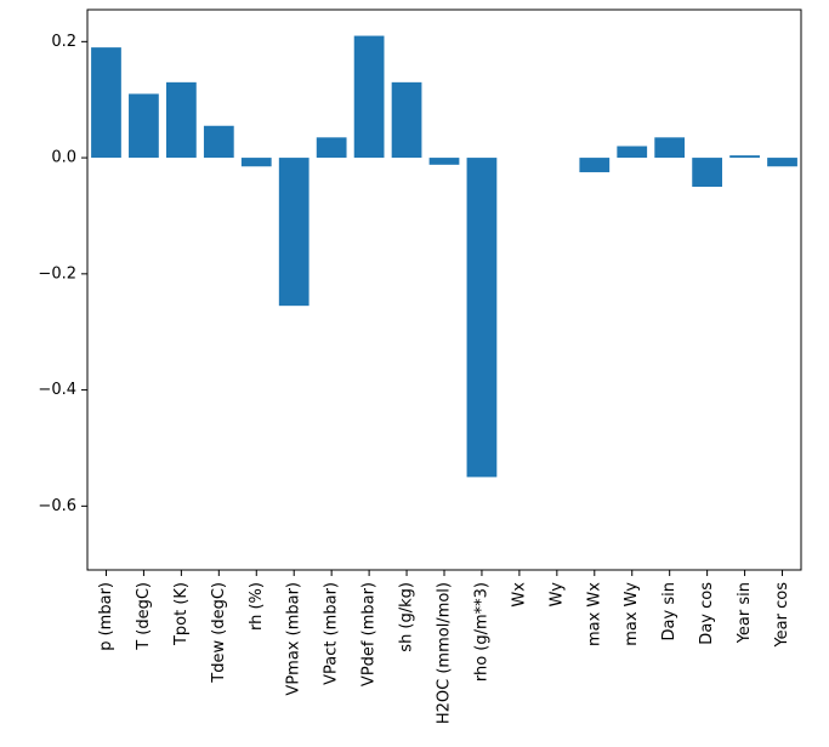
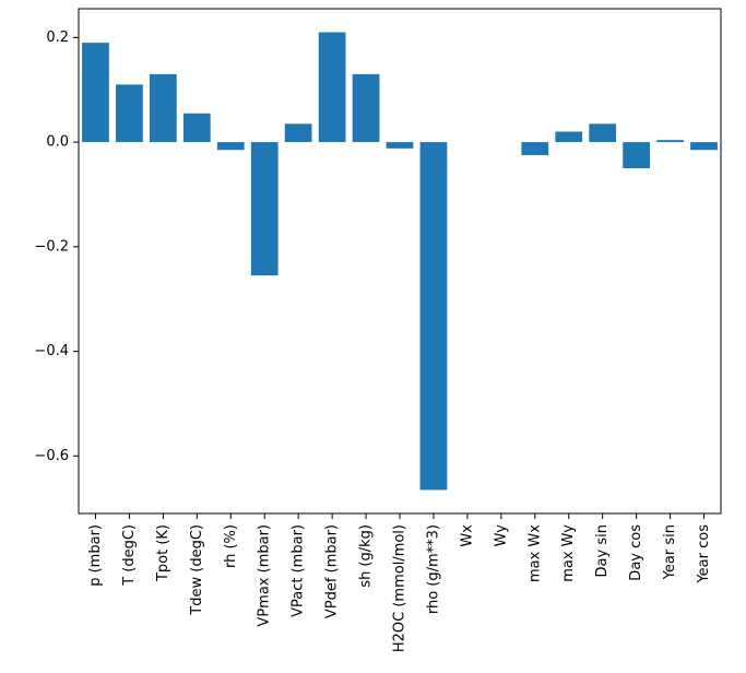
rho (g/m**3): -0.55 -> -0.67
